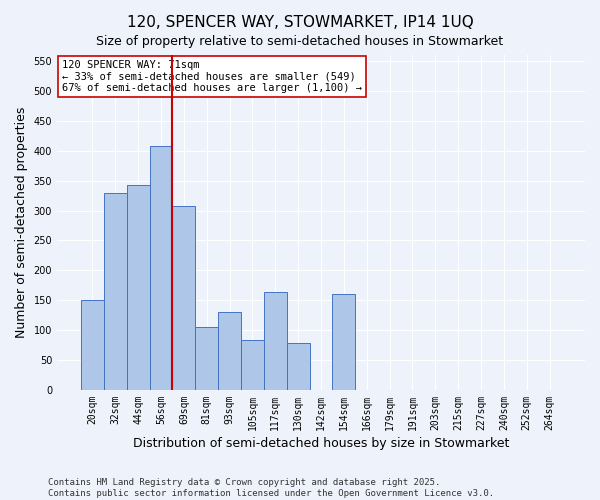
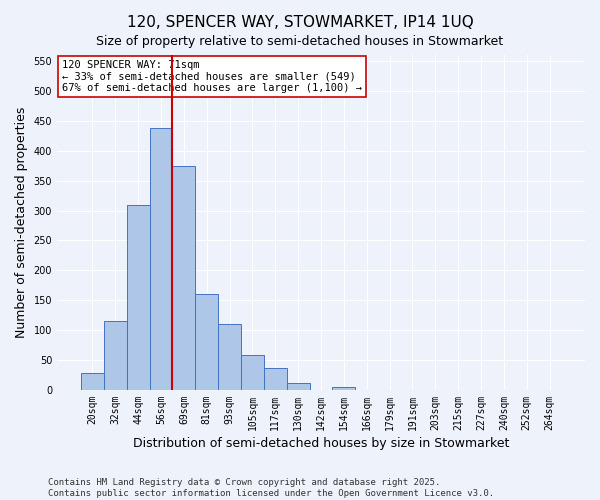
20sqm: 150 -> 28
32sqm: 330 -> 115
44sqm: 342 -> 310
56sqm: 408 -> 438
69sqm: 308 -> 375
81sqm: 106 -> 160
93sqm: 130 -> 110
105sqm: 84 -> 58
117sqm: 164 -> 36
130sqm: 78 -> 12
154sqm: 160 -> 5
